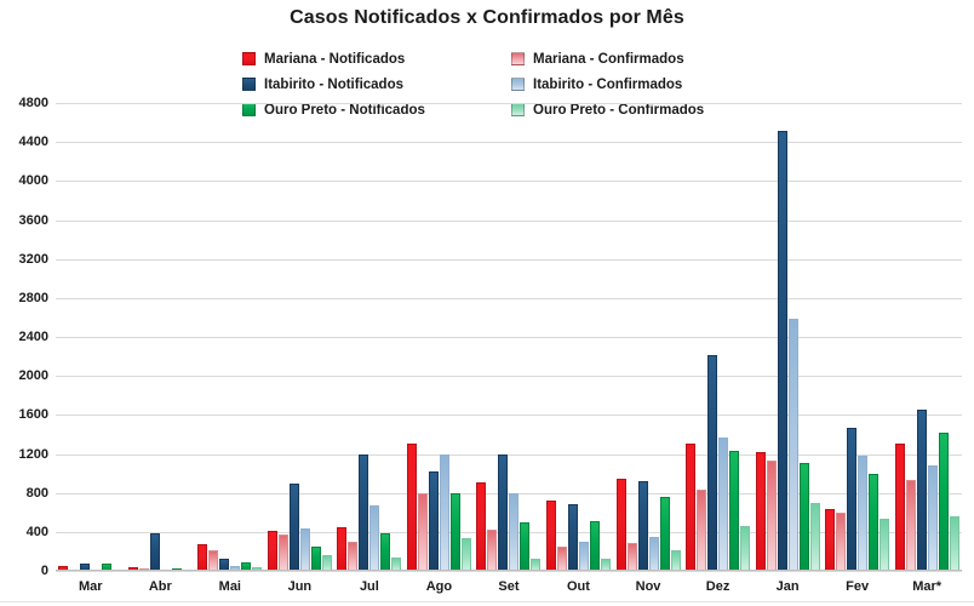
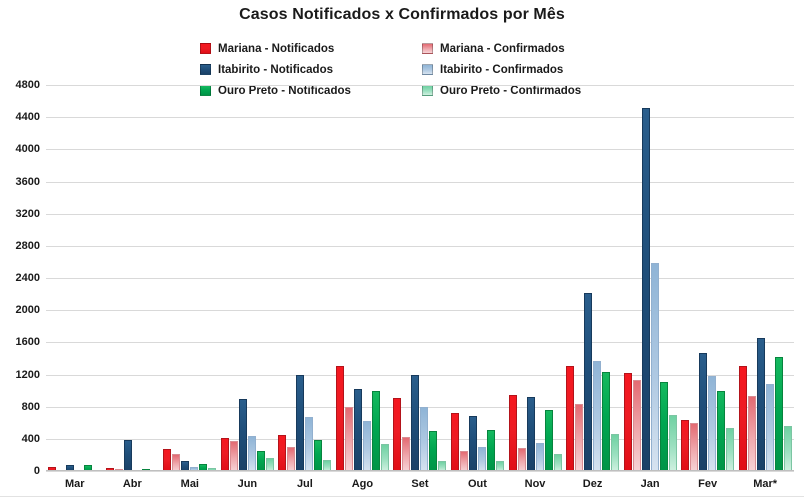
Itabirito - Confirmados/Ago: 1200 -> 600
Ouro Preto - Notificados/Ago: 800 -> 1000
